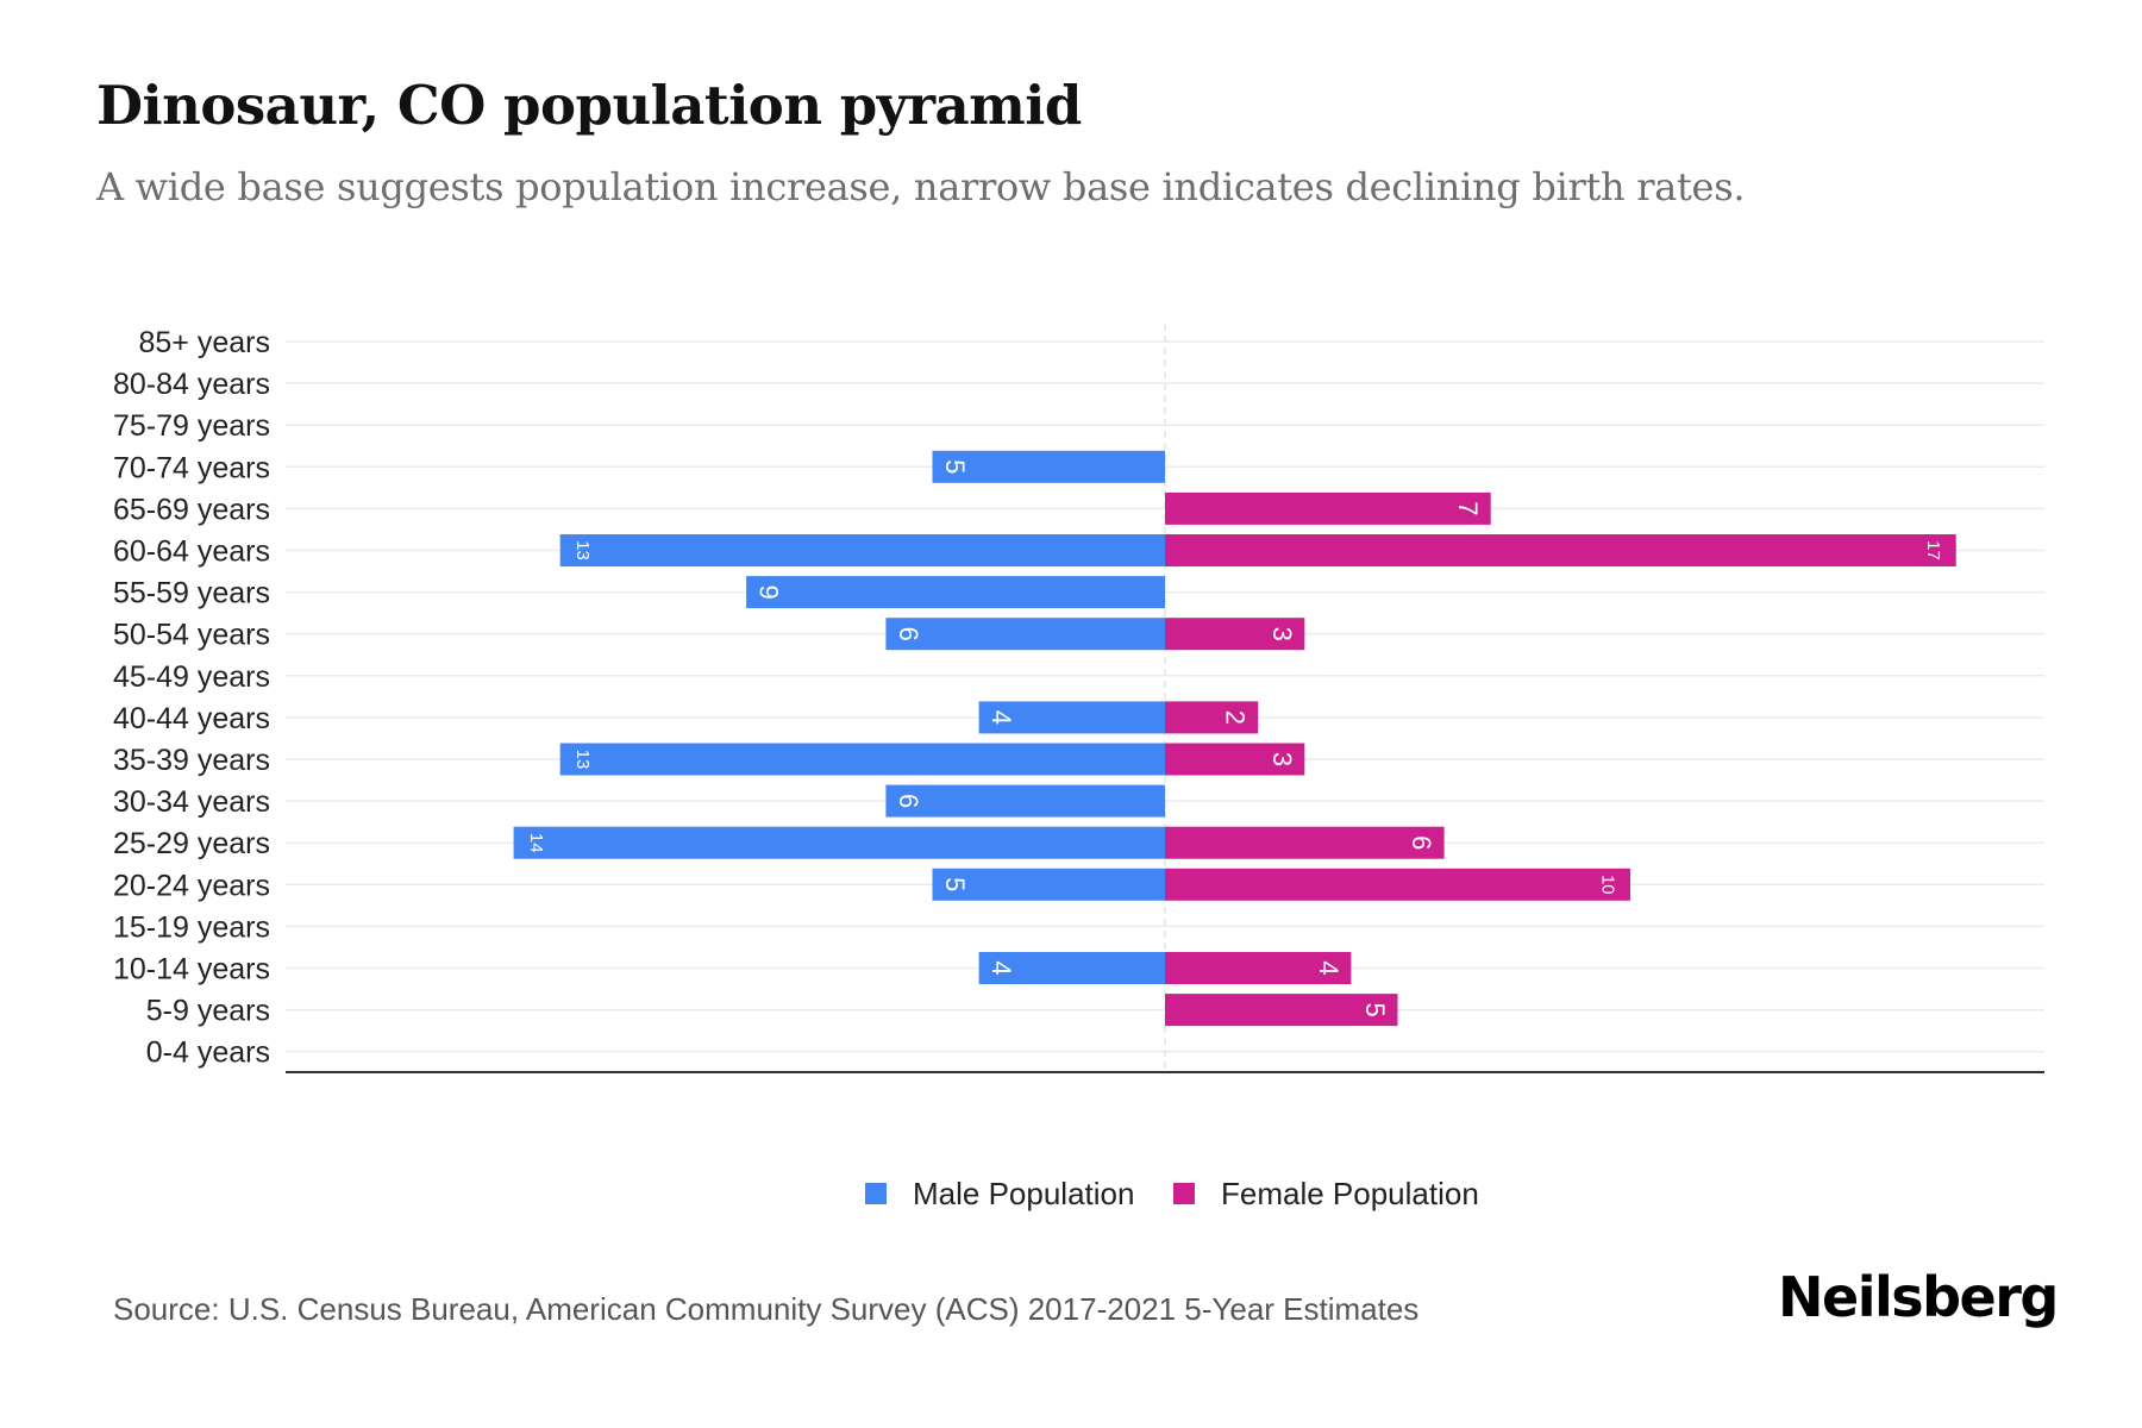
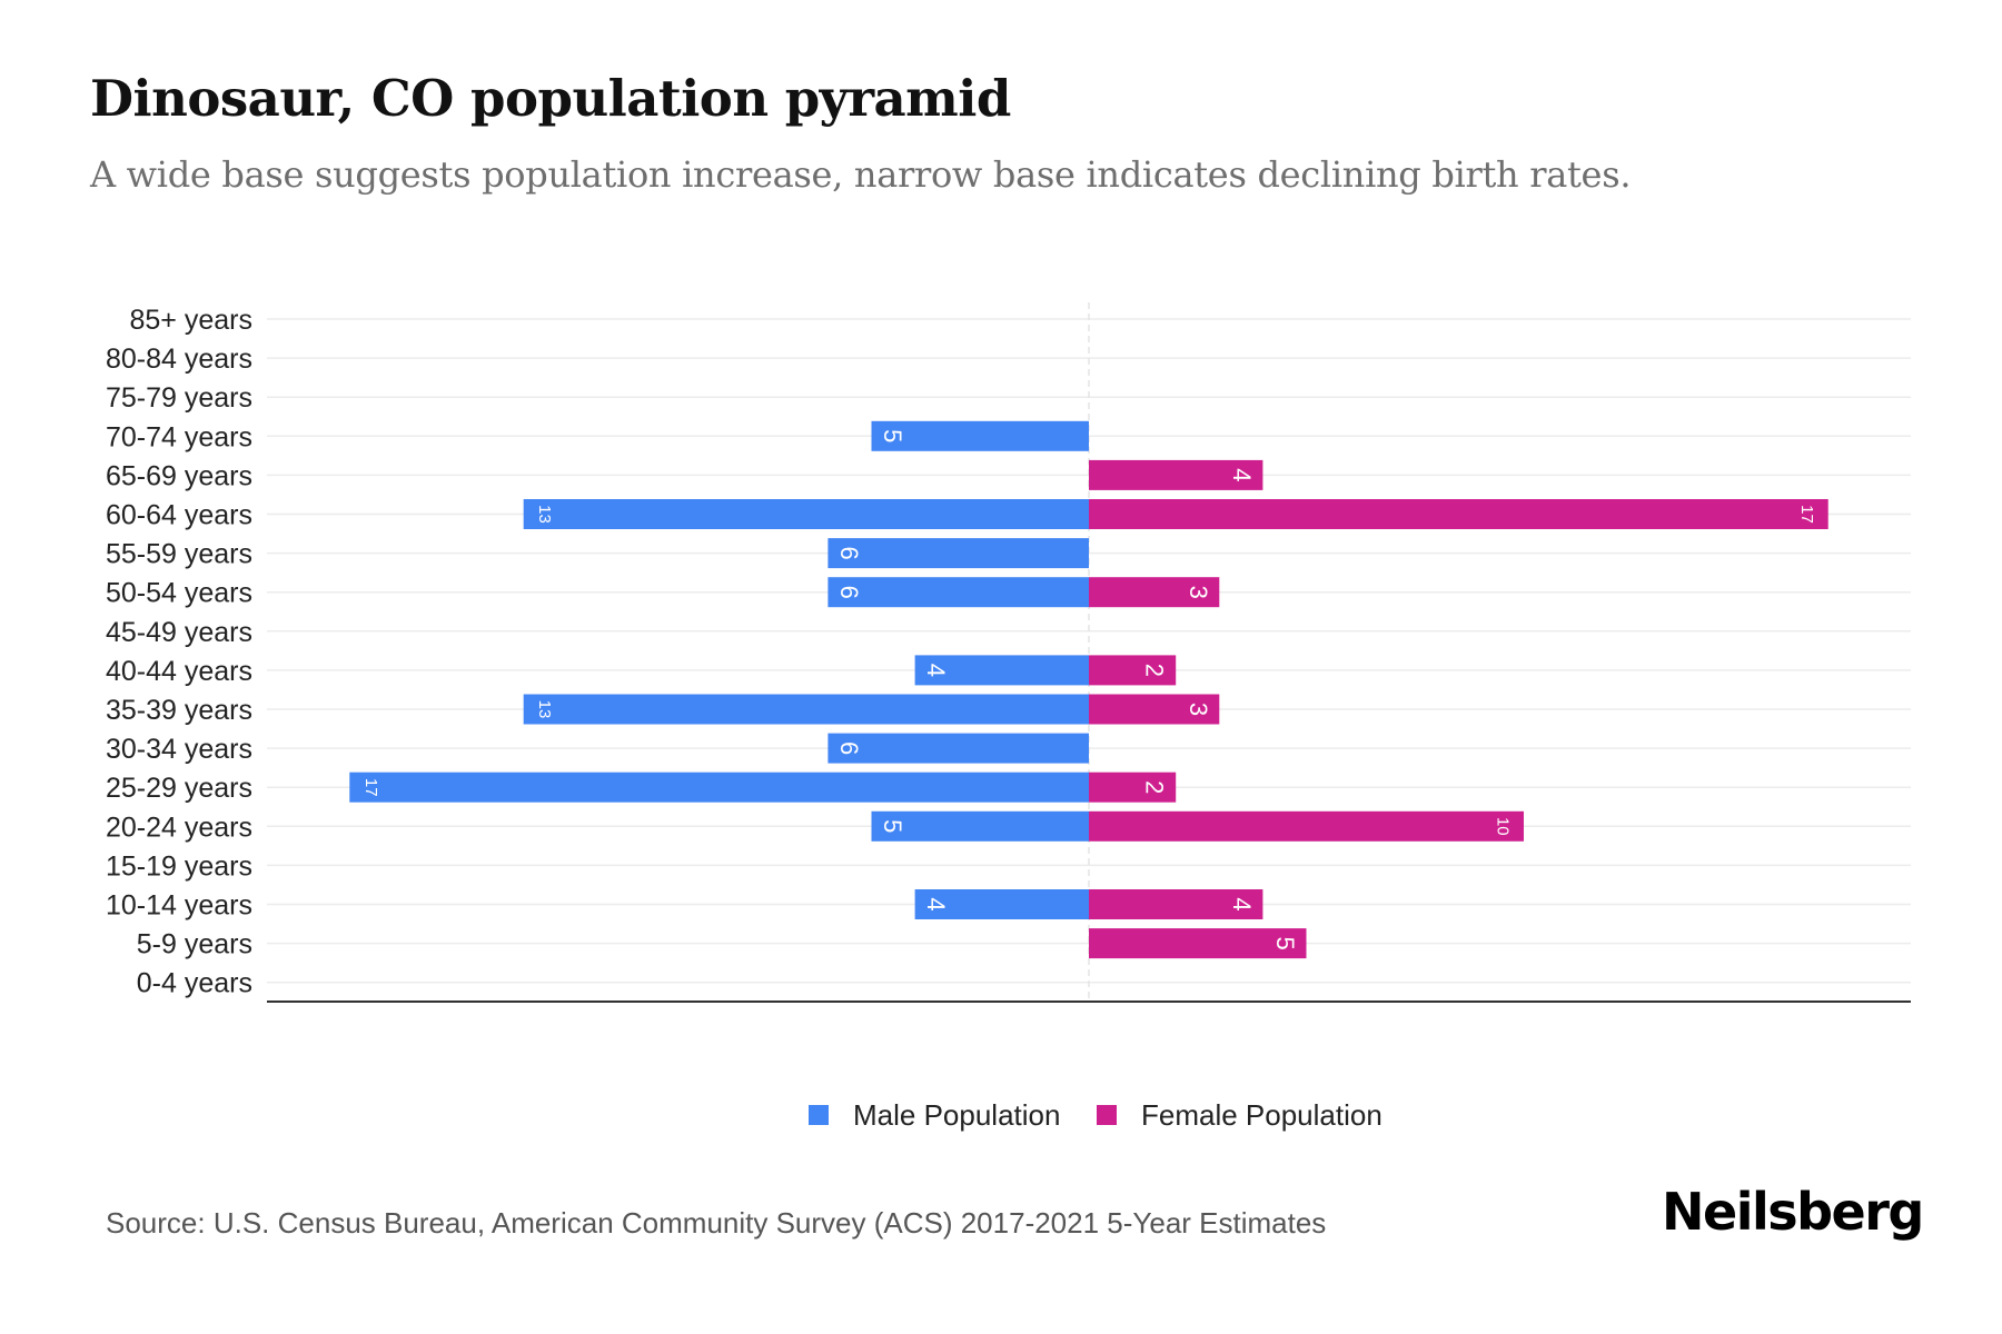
Female Population/65-69 years: 7 -> 4
Male Population/55-59 years: 9 -> 6
Male Population/25-29 years: 14 -> 17
Female Population/25-29 years: 6 -> 2
